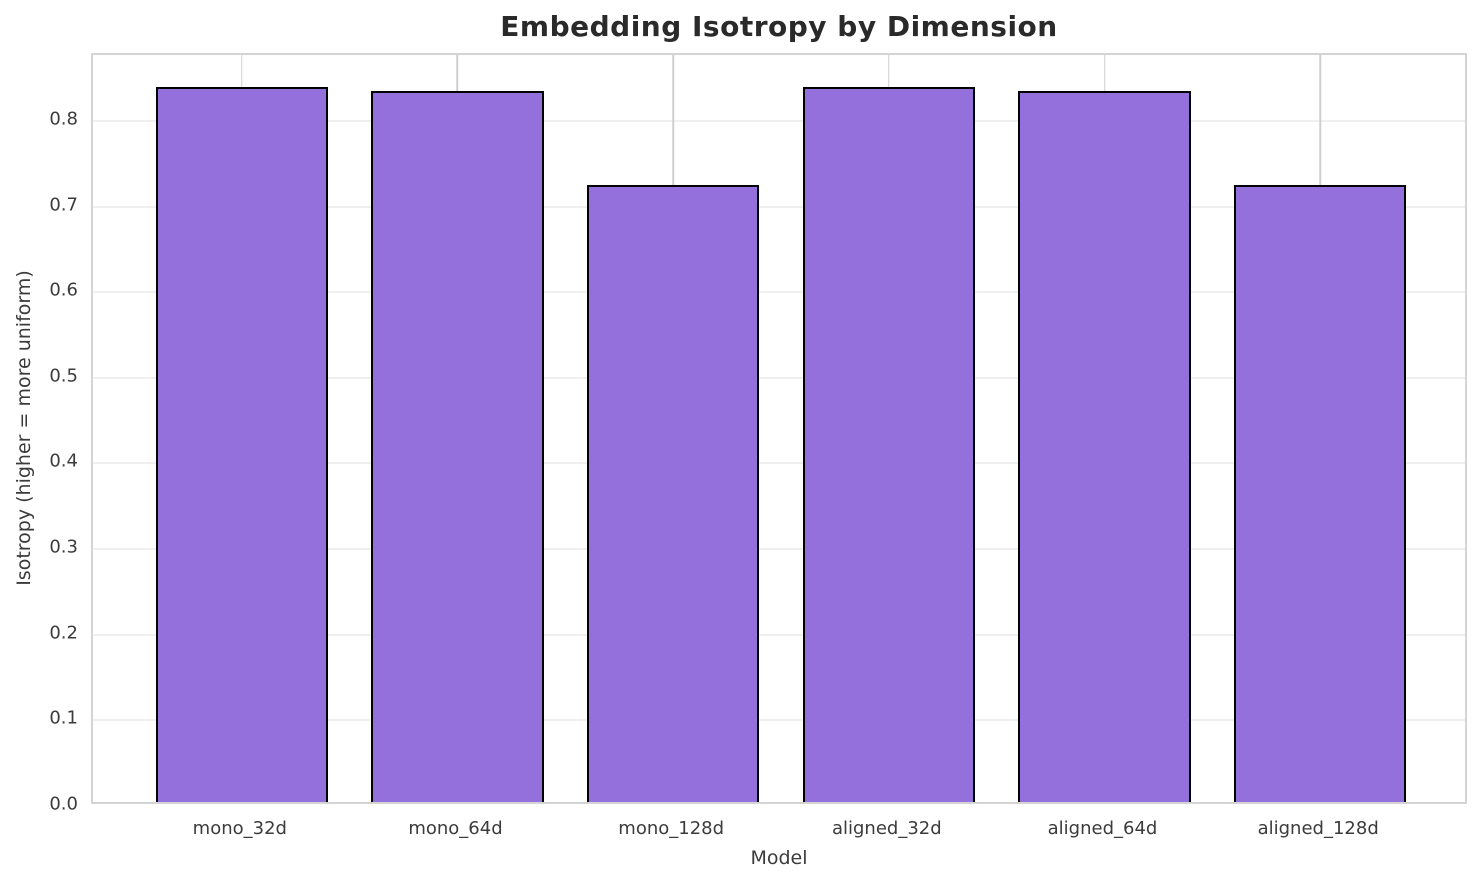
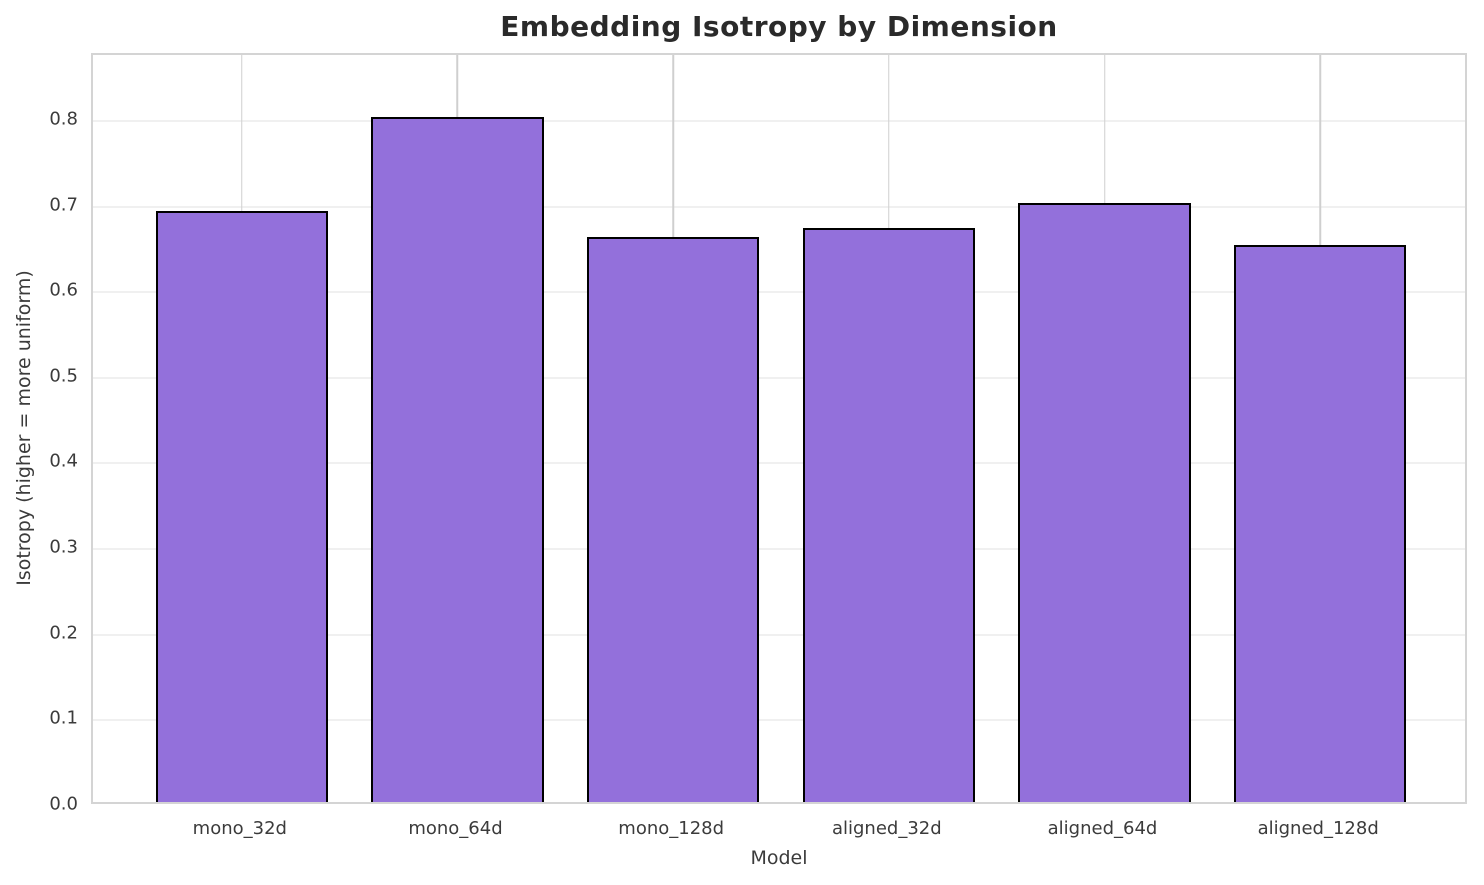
mono_32d: 0.83 -> 0.69
mono_64d: 0.83 -> 0.80
mono_128d: 0.72 -> 0.66
aligned_32d: 0.83 -> 0.67
aligned_64d: 0.83 -> 0.70
aligned_128d: 0.72 -> 0.65
